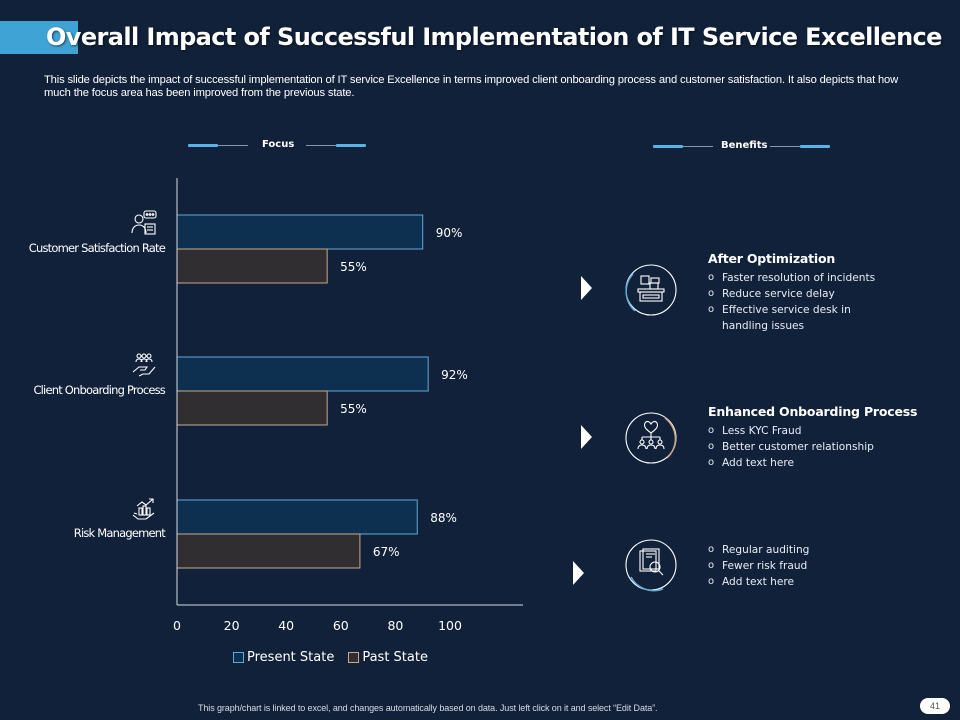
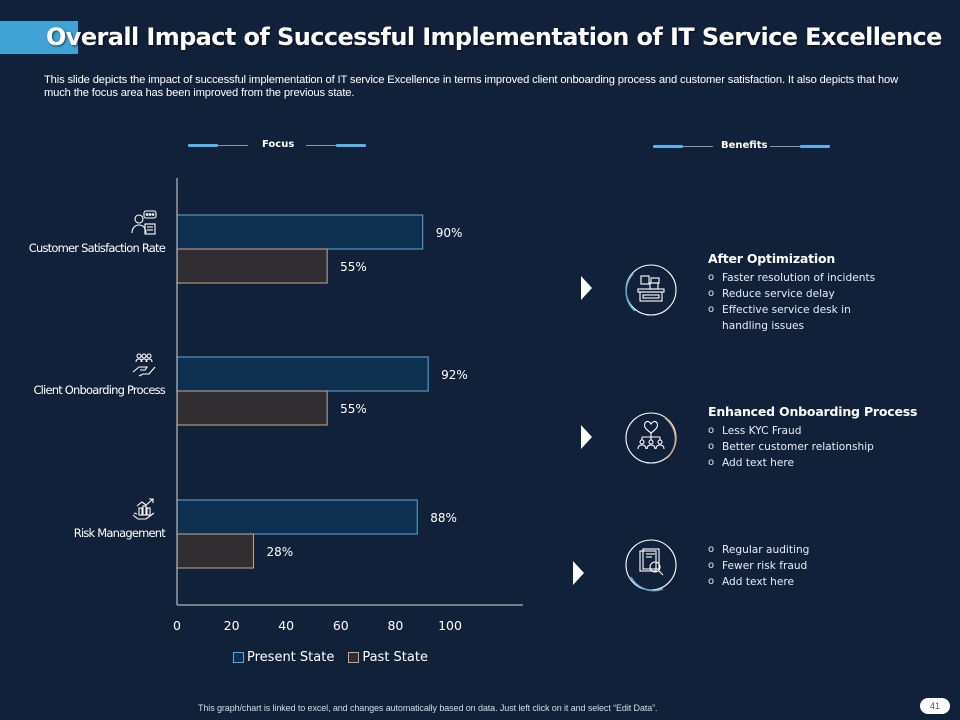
Past State/Risk Management: 67% -> 28%
